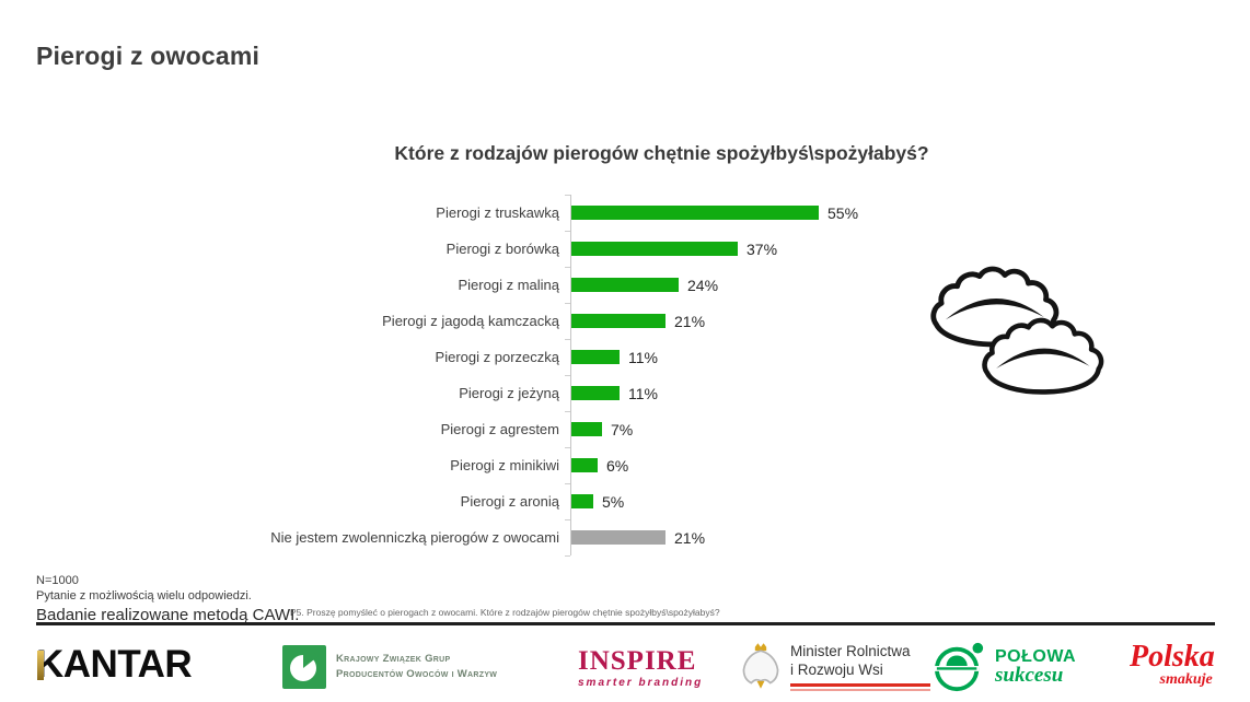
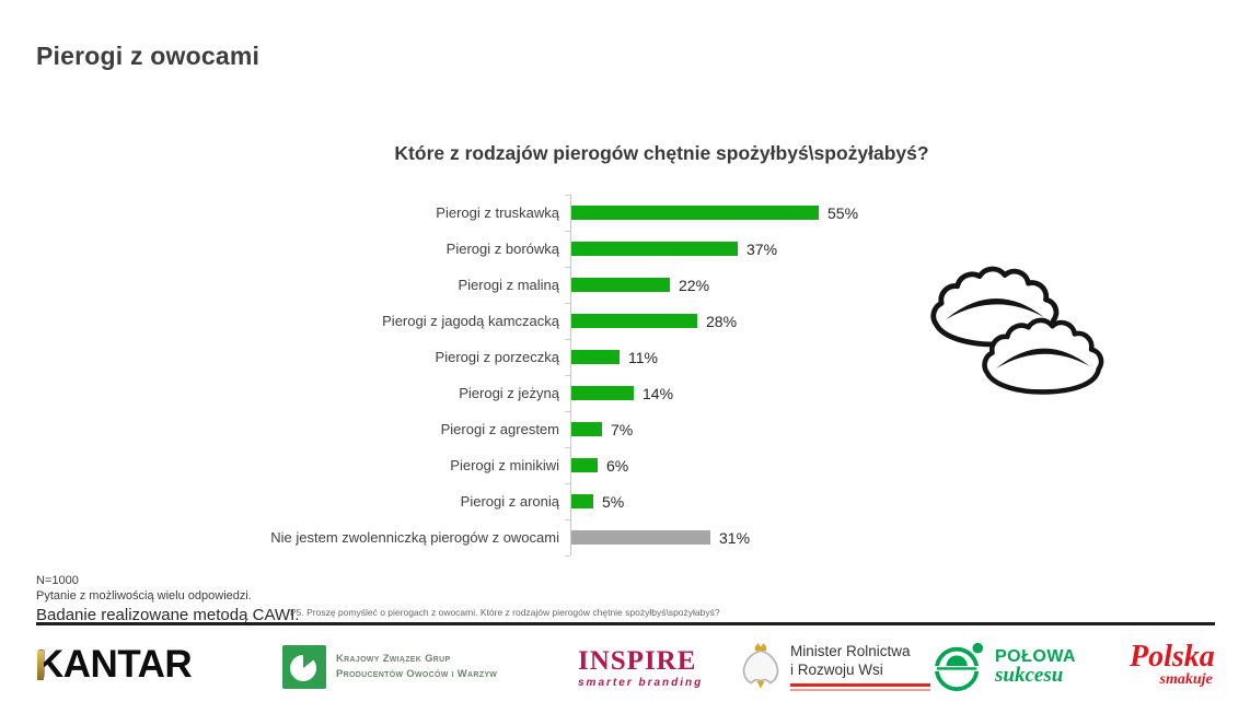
Pierogi z maliną: 24% -> 22%
Pierogi z jagodą kamczacką: 21% -> 28%
Pierogi z jeżyną: 11% -> 14%
Nie jestem zwolenniczką pierogów z owocami: 21% -> 31%
